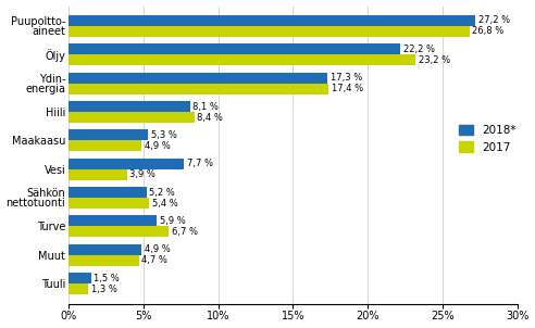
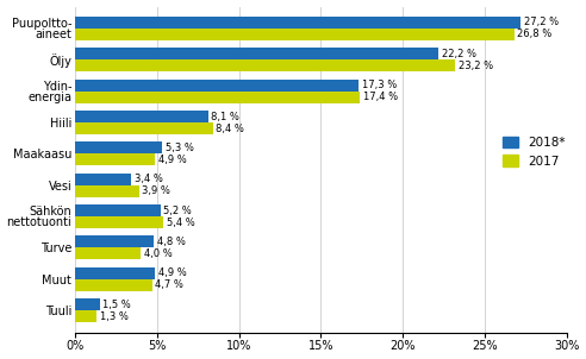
2018*/Vesi: 7,7 -> 3,4
2018*/Turve: 5,9 -> 4,8
2017/Turve: 6,7 -> 4,0
